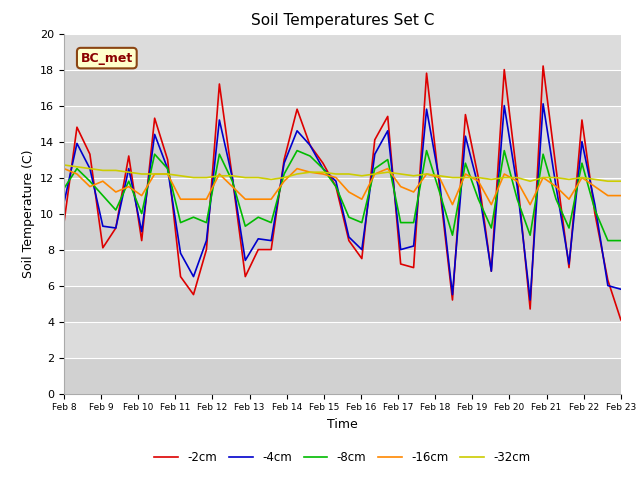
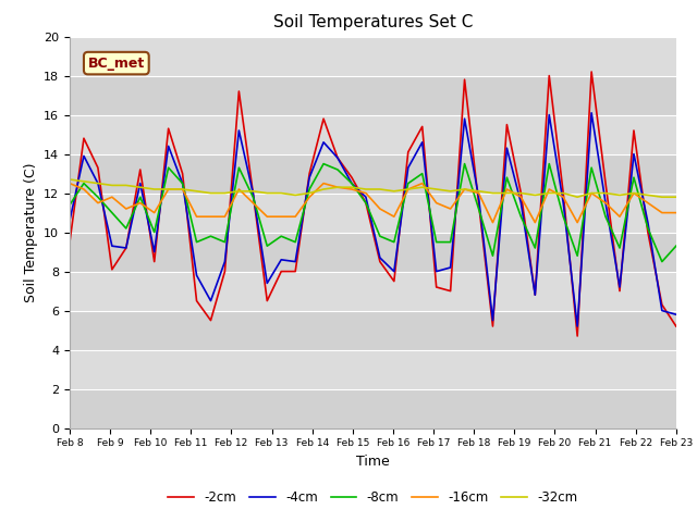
-2cm/Feb 23: 4.1 -> 5.2
-8cm/Feb 23: 8.5 -> 9.3
